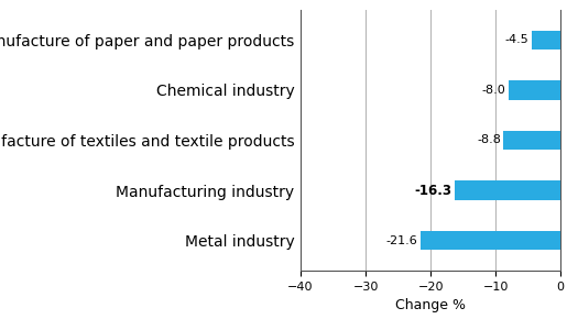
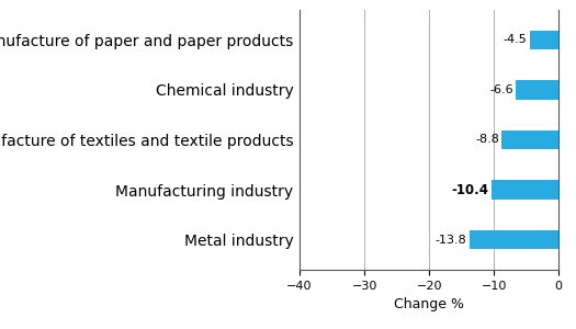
Chemical industry: -8.0 -> -6.6
Manufacturing industry: -16.3 -> -10.4
Metal industry: -21.6 -> -13.8
